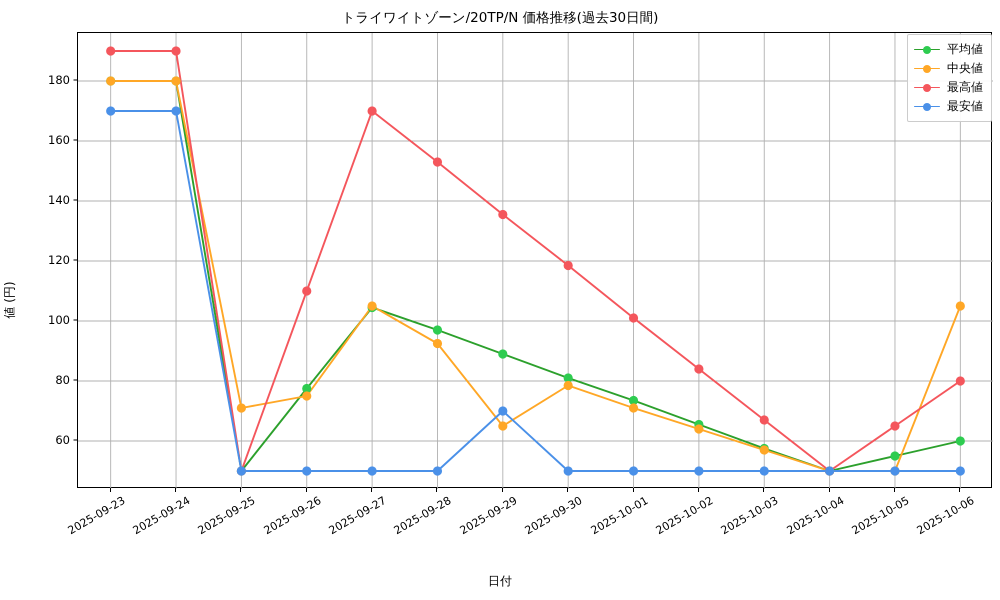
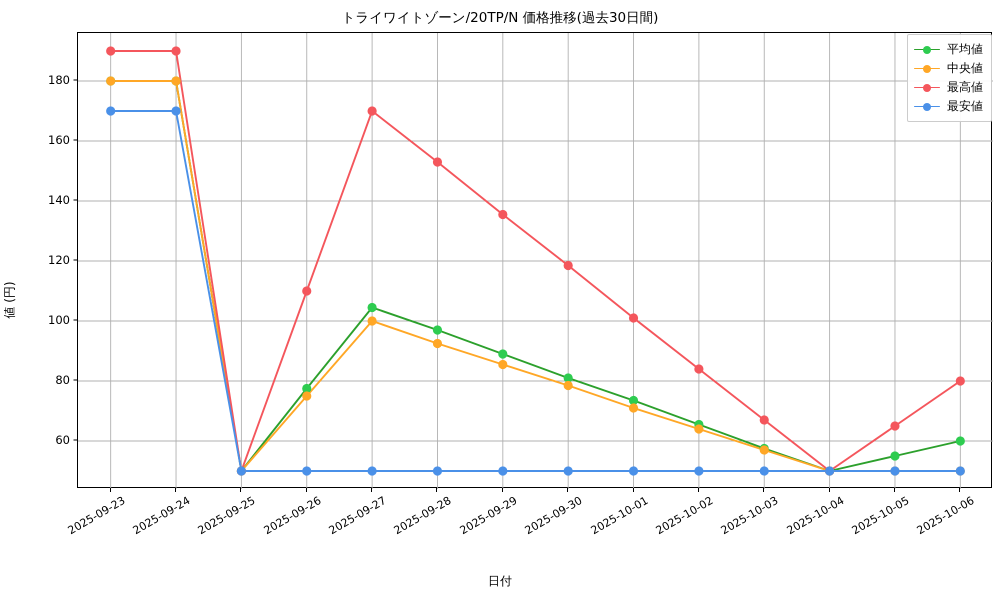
中央値/2025-09-25: 71 -> 50
中央値/2025-09-27: 105 -> 100
中央値/2025-09-29: 65 -> 86
最安値/2025-09-29: 70 -> 50
中央値/2025-10-06: 105 -> 50
